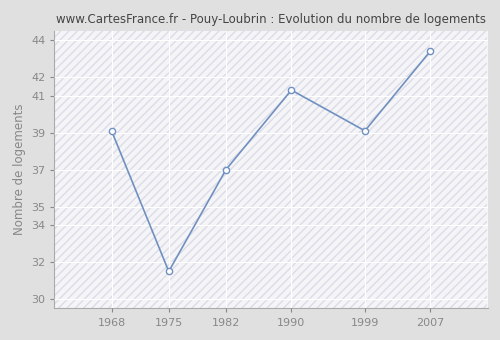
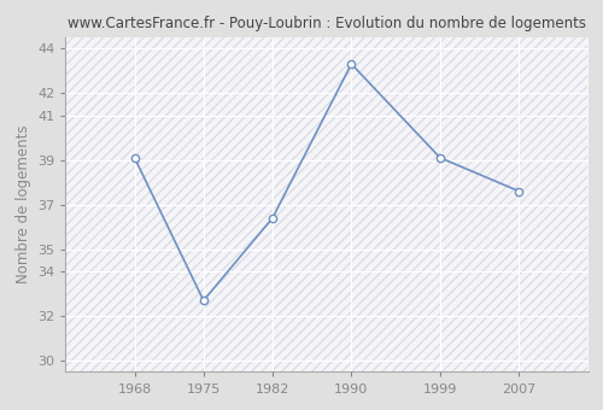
1975: 31.5 -> 32.7
1982: 37.0 -> 36.4
1990: 41.3 -> 43.3
2007: 43.4 -> 37.6
